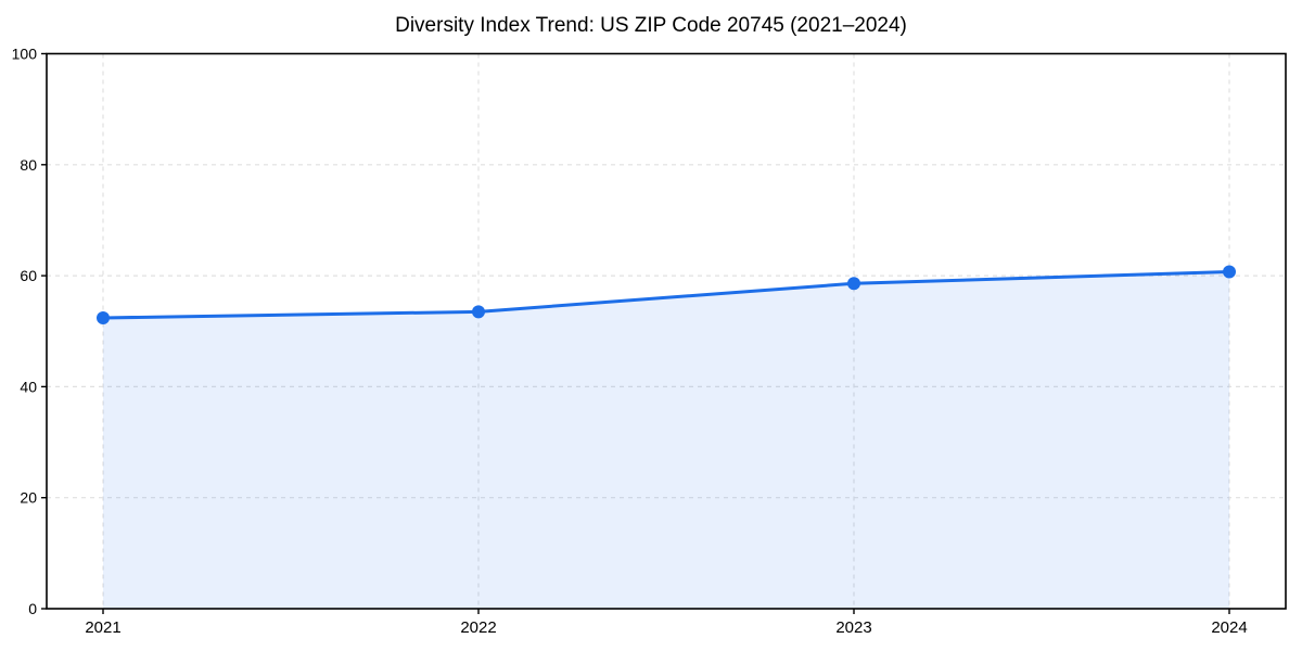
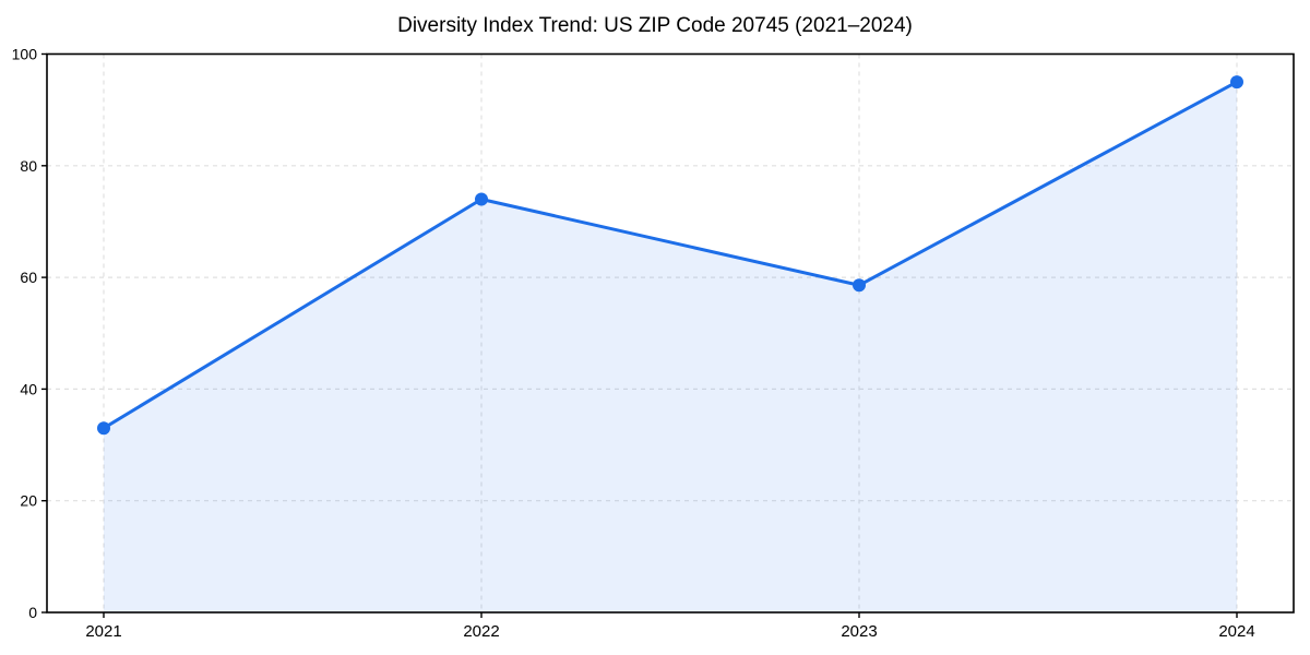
2021: 52 -> 33
2022: 54 -> 74
2024: 61 -> 95
